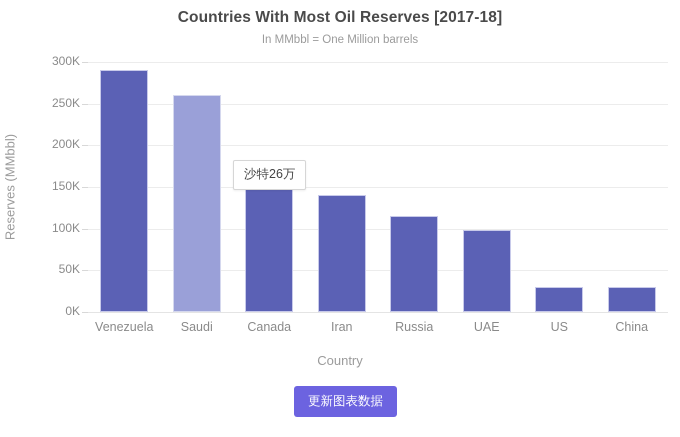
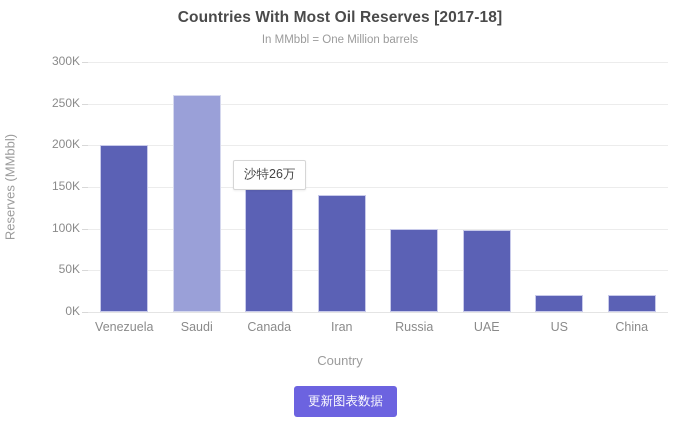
Venezuela: 290K -> 200K
Russia: 120K -> 100K
US: 30K -> 20K
China: 30K -> 20K
